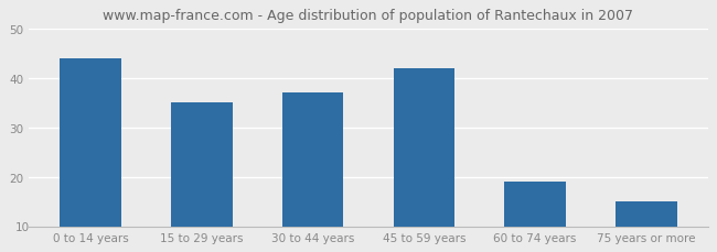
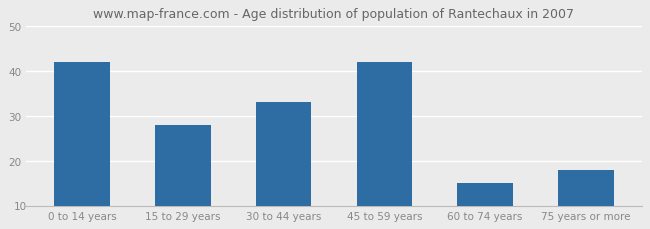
0 to 14 years: 44 -> 42
15 to 29 years: 35 -> 28
30 to 44 years: 37 -> 33
60 to 74 years: 19 -> 15
75 years or more: 15 -> 18
